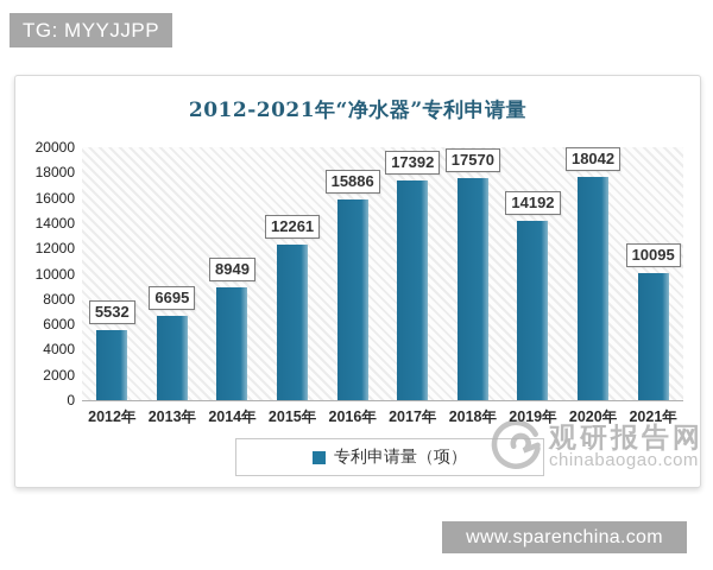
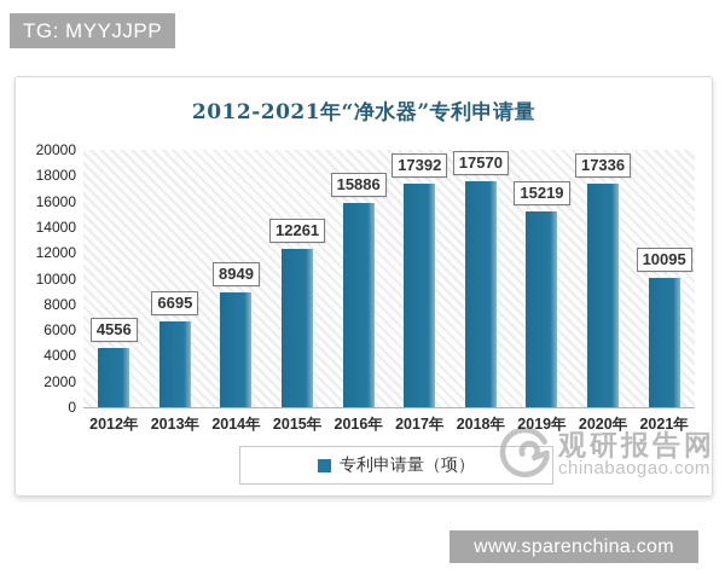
2012年: 5532 -> 4556
2019年: 14192 -> 15219
2020年: 18042 -> 17336
